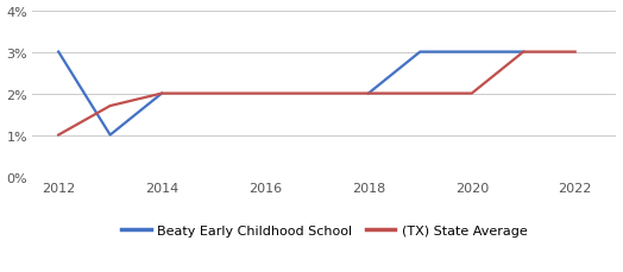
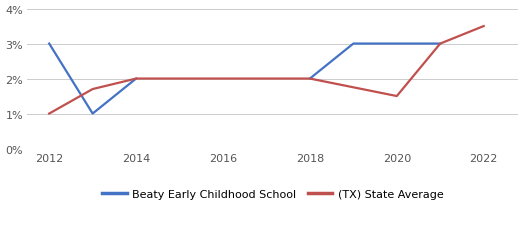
(TX) State Average/2020: 2.0% -> 1.5%
(TX) State Average/2022: 3.0% -> 3.5%
